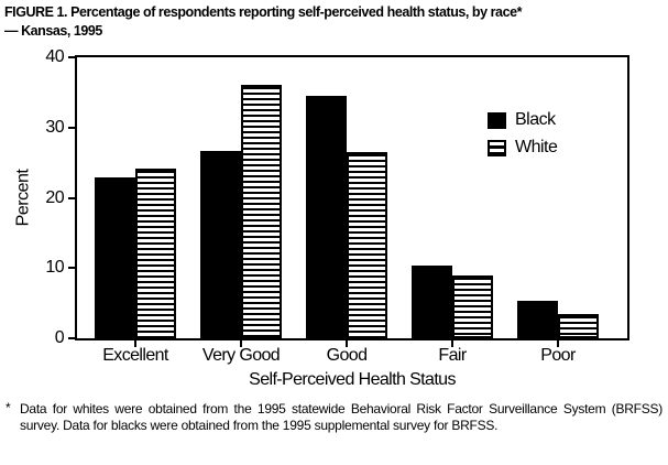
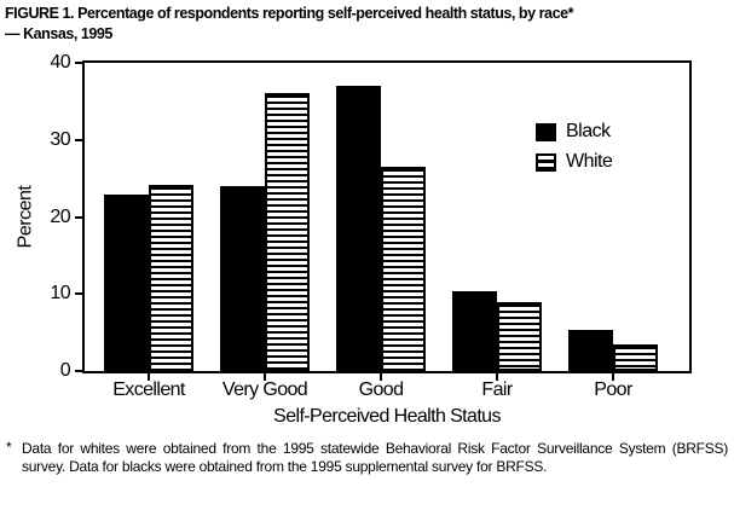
Black/Very Good: 27 -> 24
Black/Good: 34 -> 37
